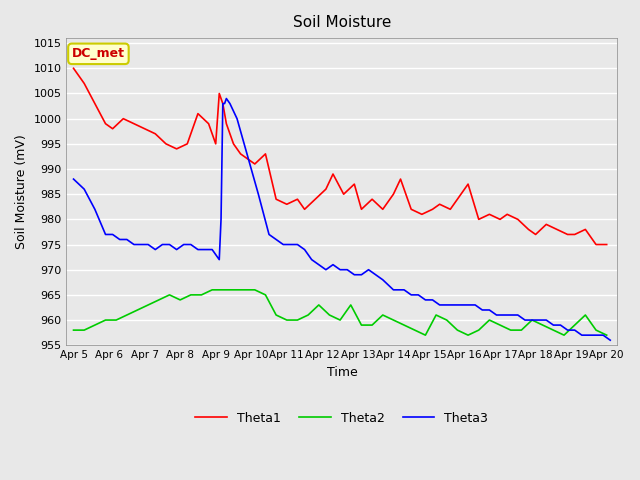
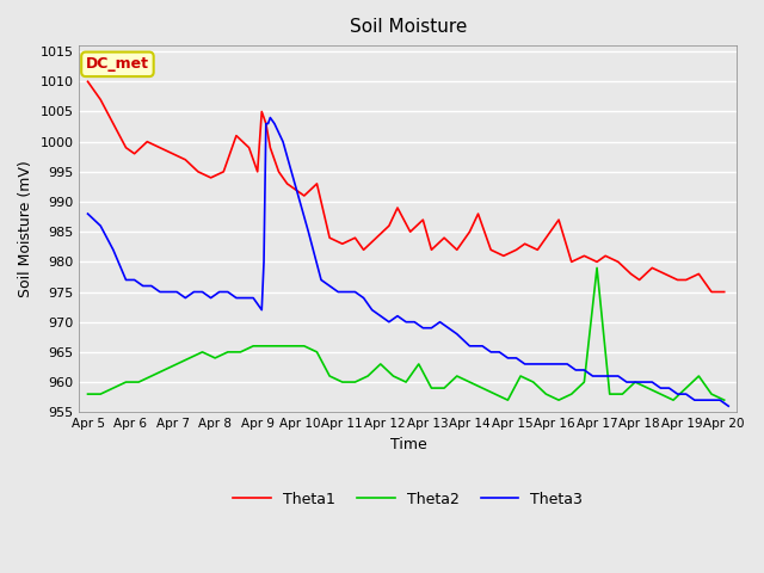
Theta2/Apr 17: 959 -> 979
